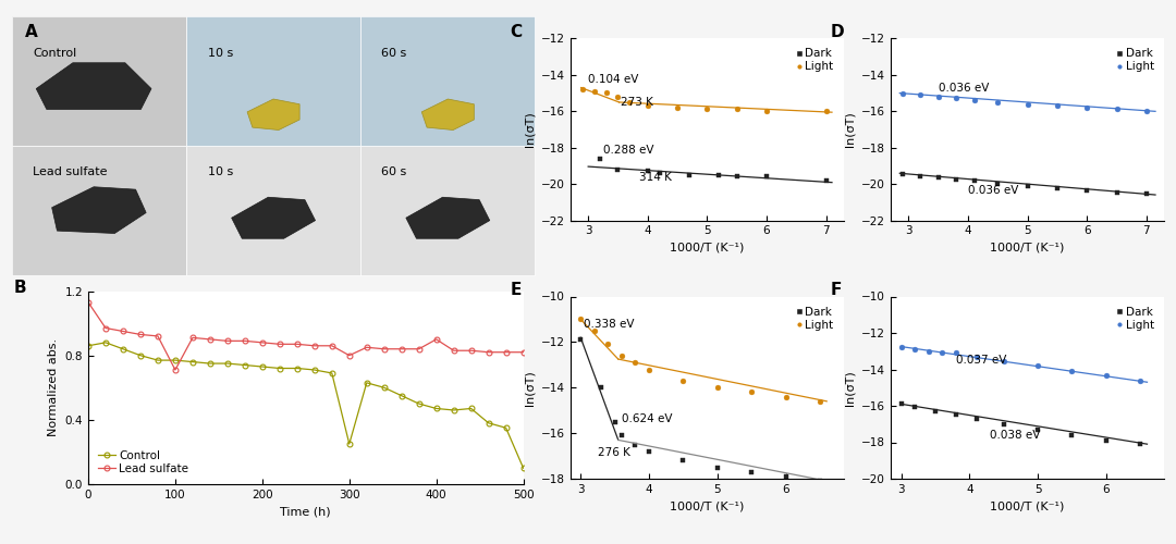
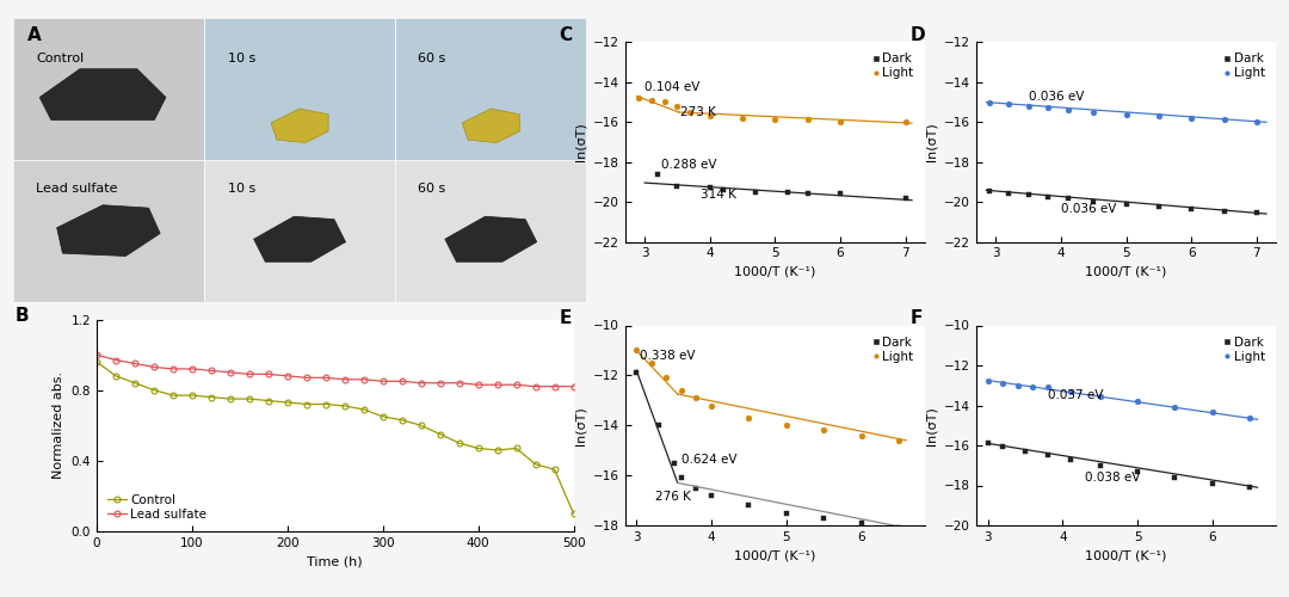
Control/0: 0.86 -> 0.96
Lead sulfate/0: 1.13 -> 1.00
Lead sulfate/100: 0.71 -> 0.92
Control/300: 0.25 -> 0.65
Lead sulfate/300: 0.80 -> 0.85
Lead sulfate/400: 0.90 -> 0.83
